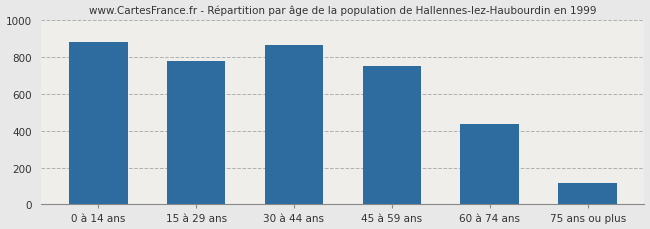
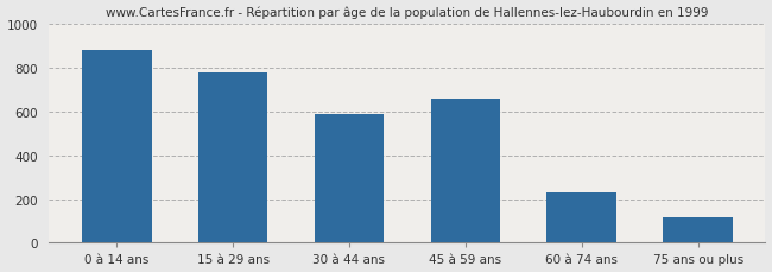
30 à 44 ans: 860 -> 590
45 à 59 ans: 750 -> 660
60 à 74 ans: 440 -> 230
